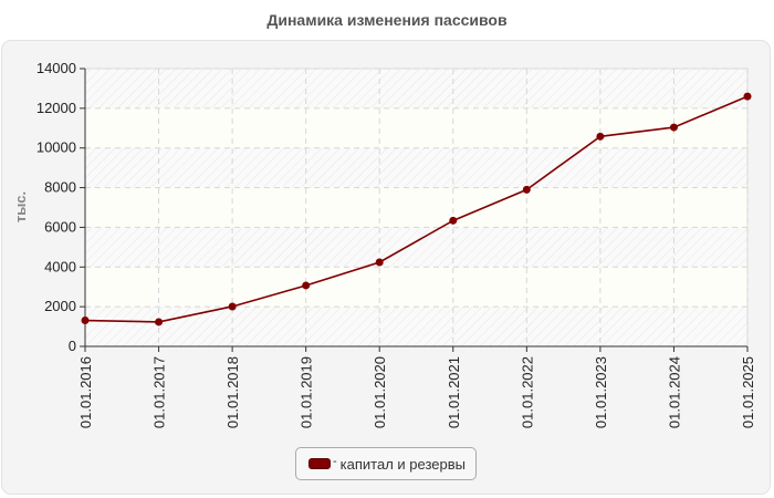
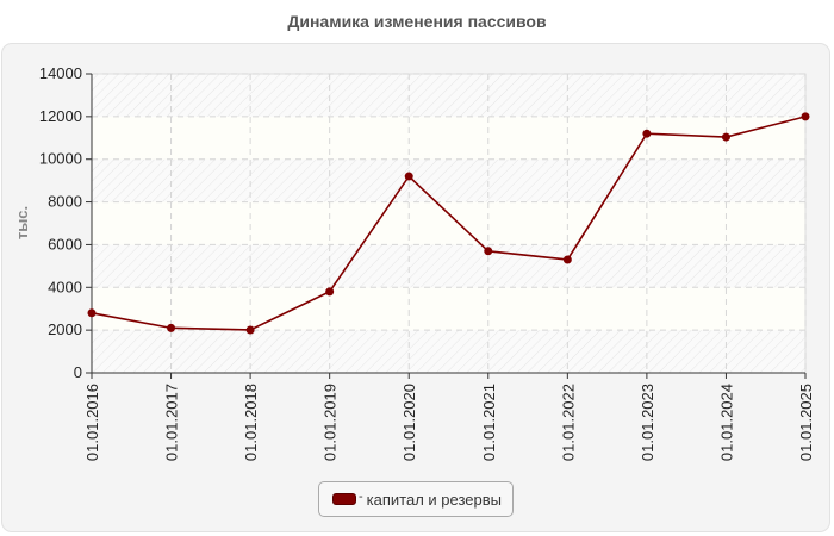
01.01.2016: 1300 -> 2800
01.01.2017: 1200 -> 2100
01.01.2019: 3100 -> 3800
01.01.2020: 4200 -> 9200
01.01.2021: 6300 -> 5700
01.01.2022: 7900 -> 5300
01.01.2023: 10600 -> 11200
01.01.2025: 12600 -> 12000
